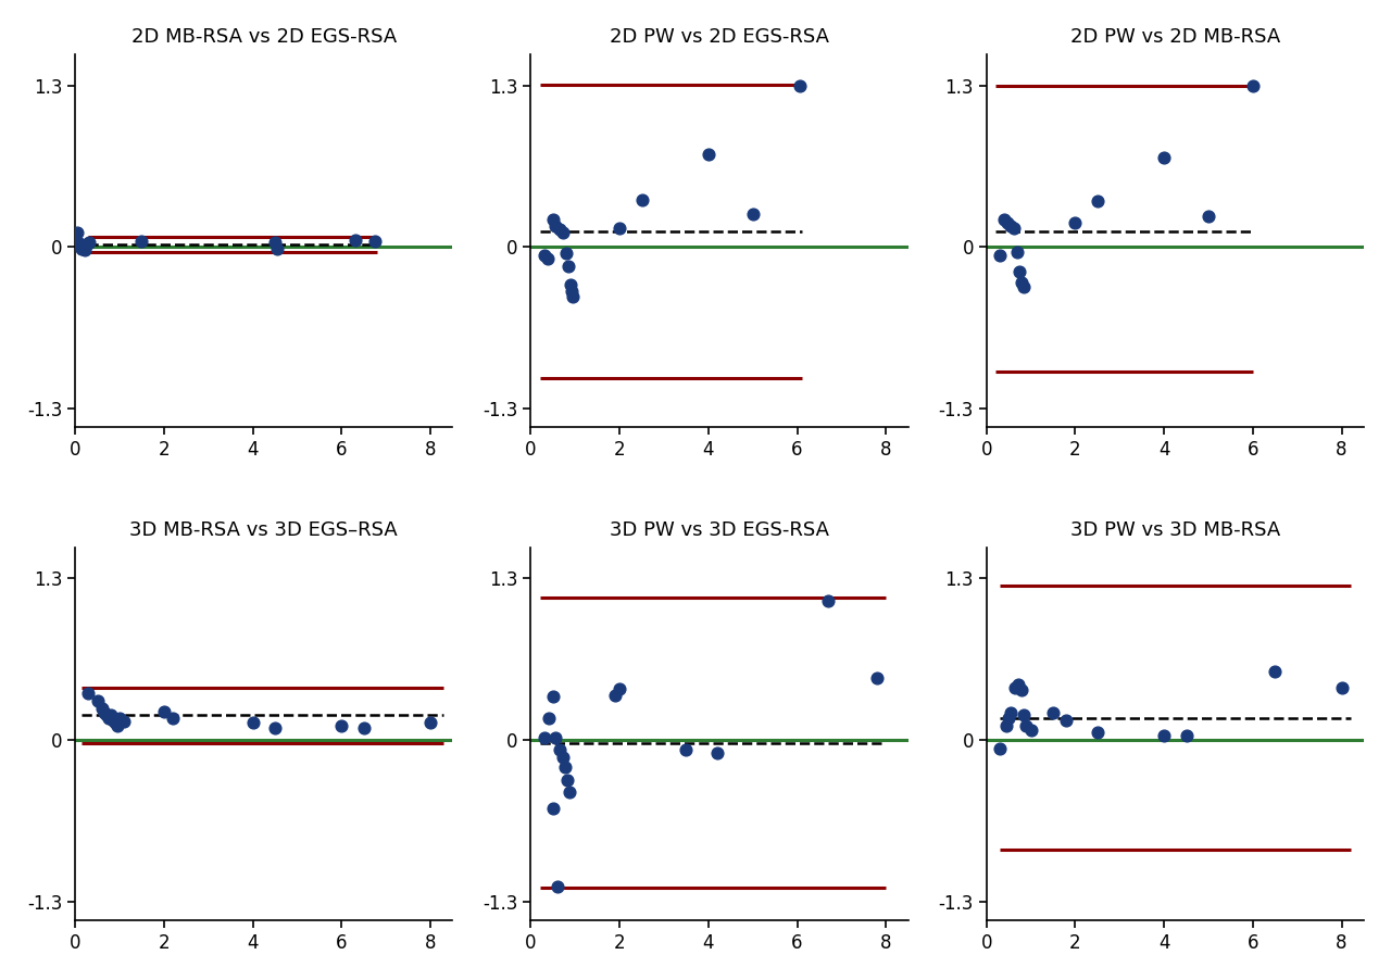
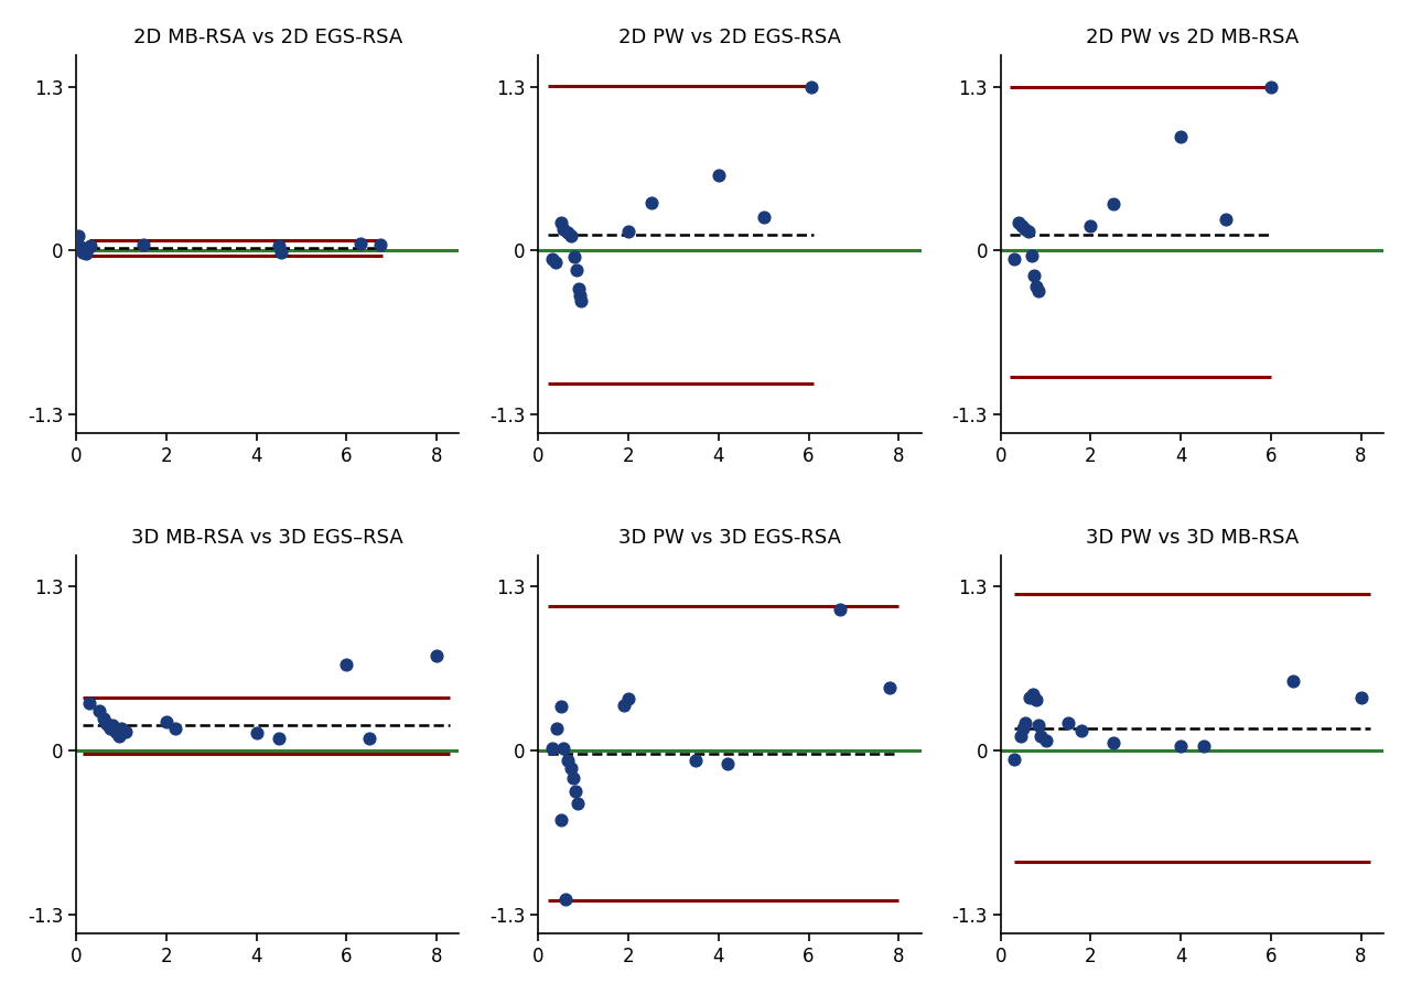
2D PW vs 2D EGS-RSA/4: 0.75 -> 0.60
2D PW vs 2D MB-RSA/4: 0.72 -> 0.90
3D MB-RSA vs 3D EGS–RSA/6: 0.12 -> 0.68
3D MB-RSA vs 3D EGS–RSA/8: 0.14 -> 0.75
